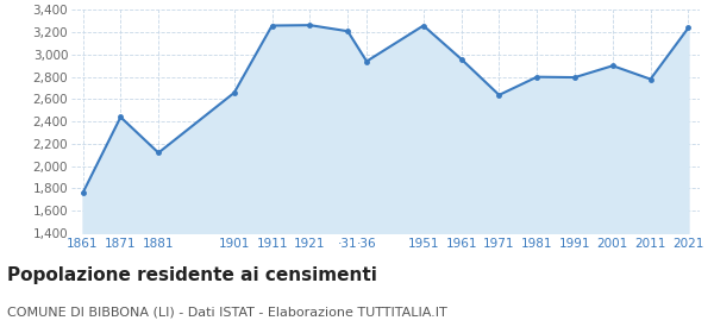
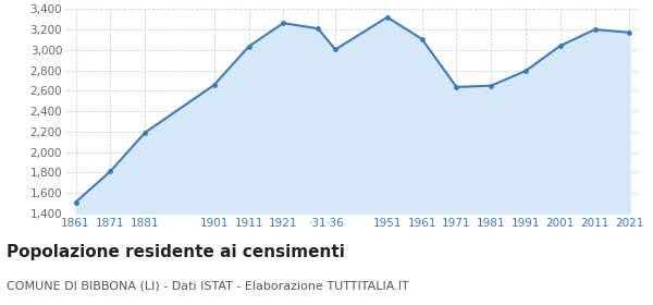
1861: 1,760 -> 1,510
1871: 2,440 -> 1,810
1881: 2,120 -> 2,190
1911: 3,260 -> 3,040
‧36: 2,940 -> 3,000
1951: 3,260 -> 3,320
1961: 2,960 -> 3,110
1981: 2,800 -> 2,650
2001: 2,900 -> 3,040
2011: 2,780 -> 3,200
2021: 3,240 -> 3,170
